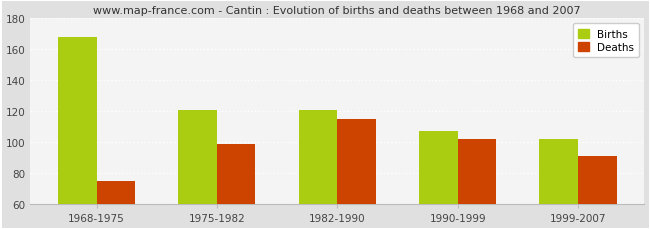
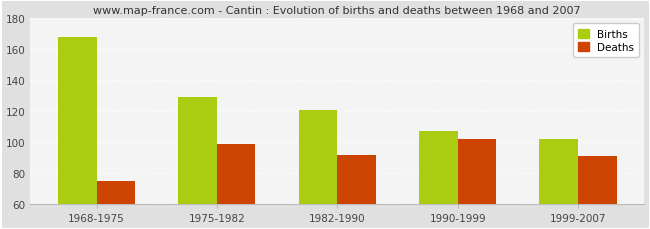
Births/1975-1982: 121 -> 129
Deaths/1982-1990: 115 -> 92
